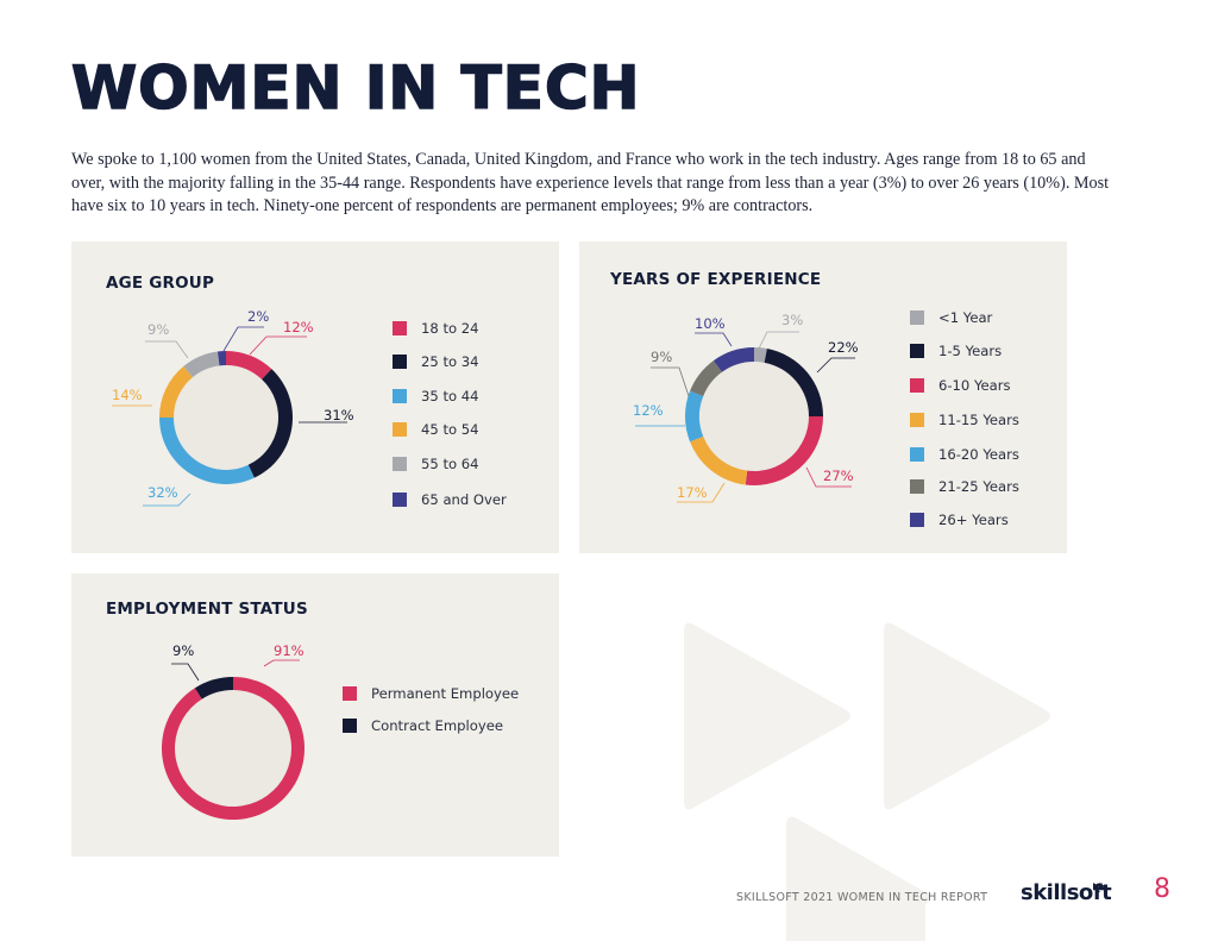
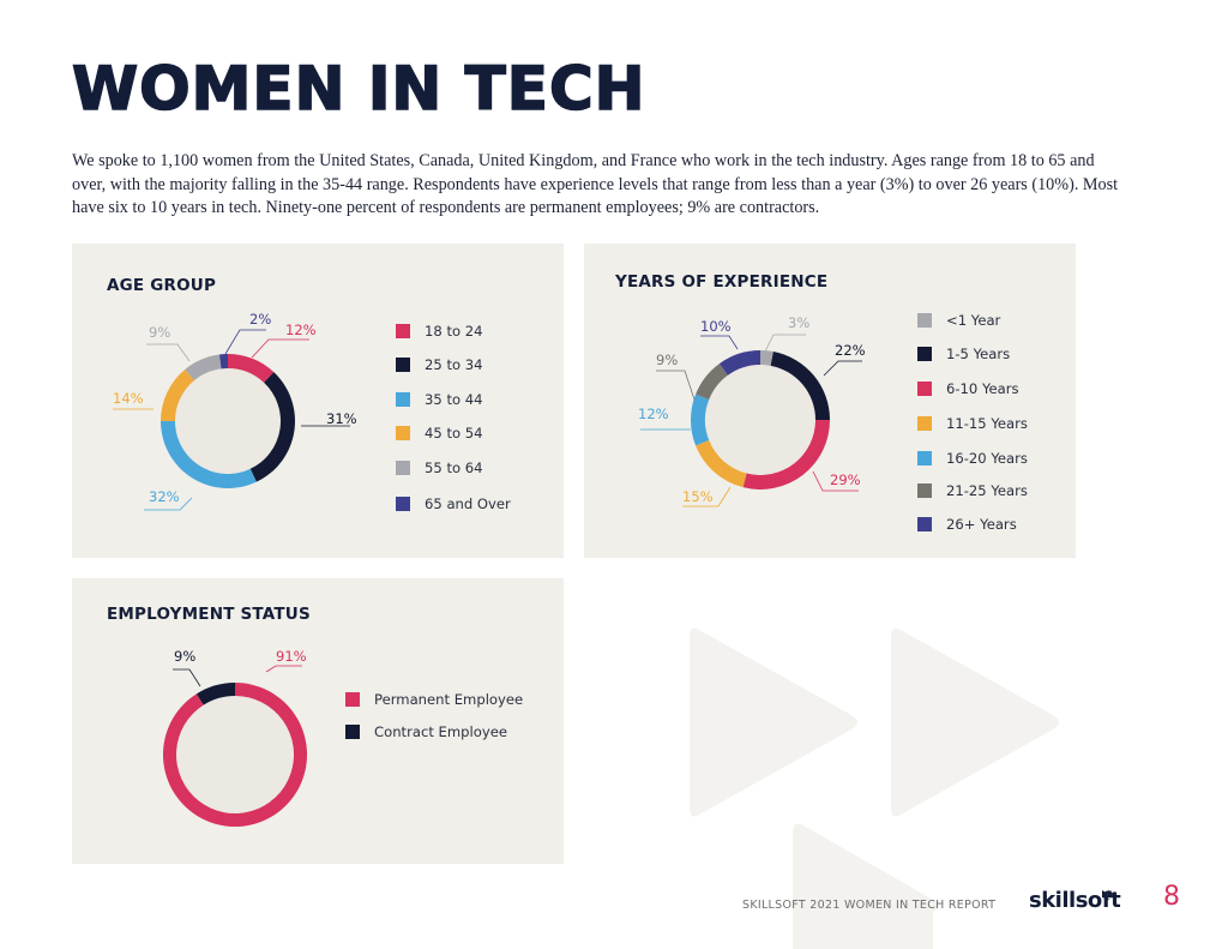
YEARS OF EXPERIENCE/6-10 Years: 27% -> 29%
YEARS OF EXPERIENCE/11-15 Years: 17% -> 15%
